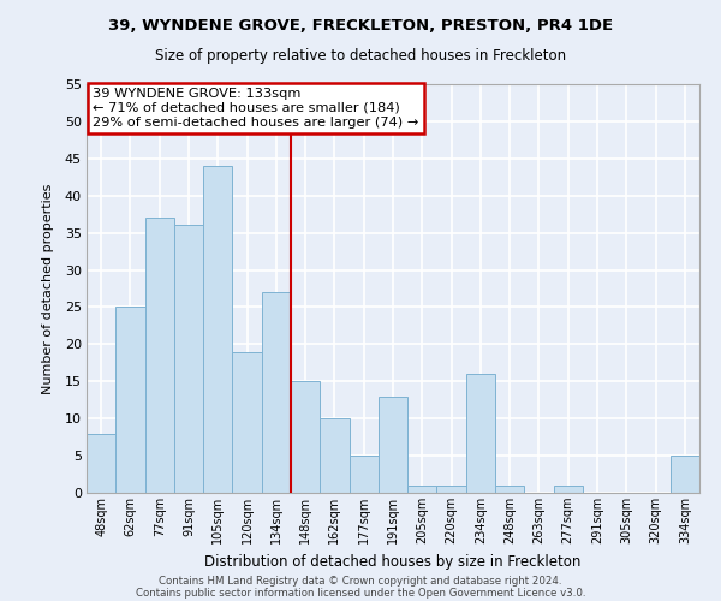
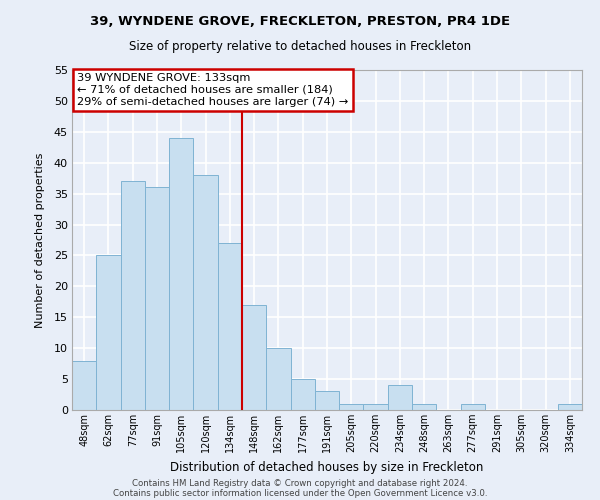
120sqm: 19 -> 38
148sqm: 15 -> 17
191sqm: 13 -> 3
234sqm: 16 -> 4
334sqm: 5 -> 1
